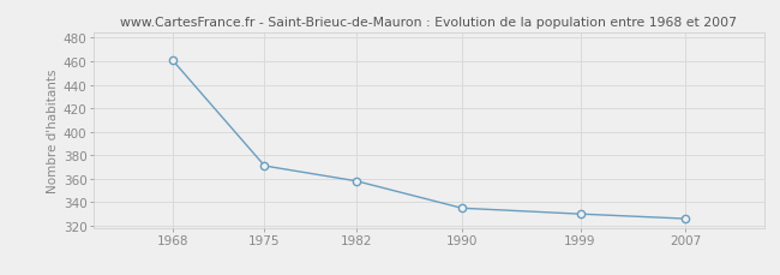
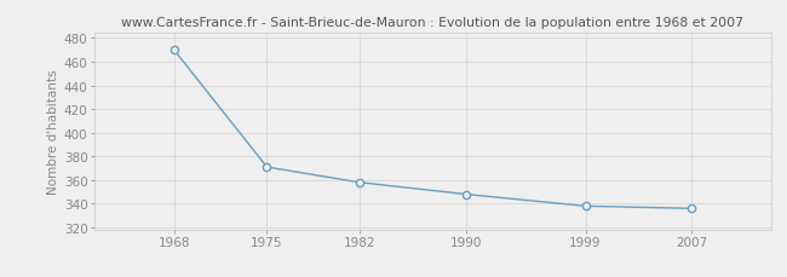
1968: 461 -> 470
1990: 335 -> 348
1999: 330 -> 338
2007: 326 -> 336
